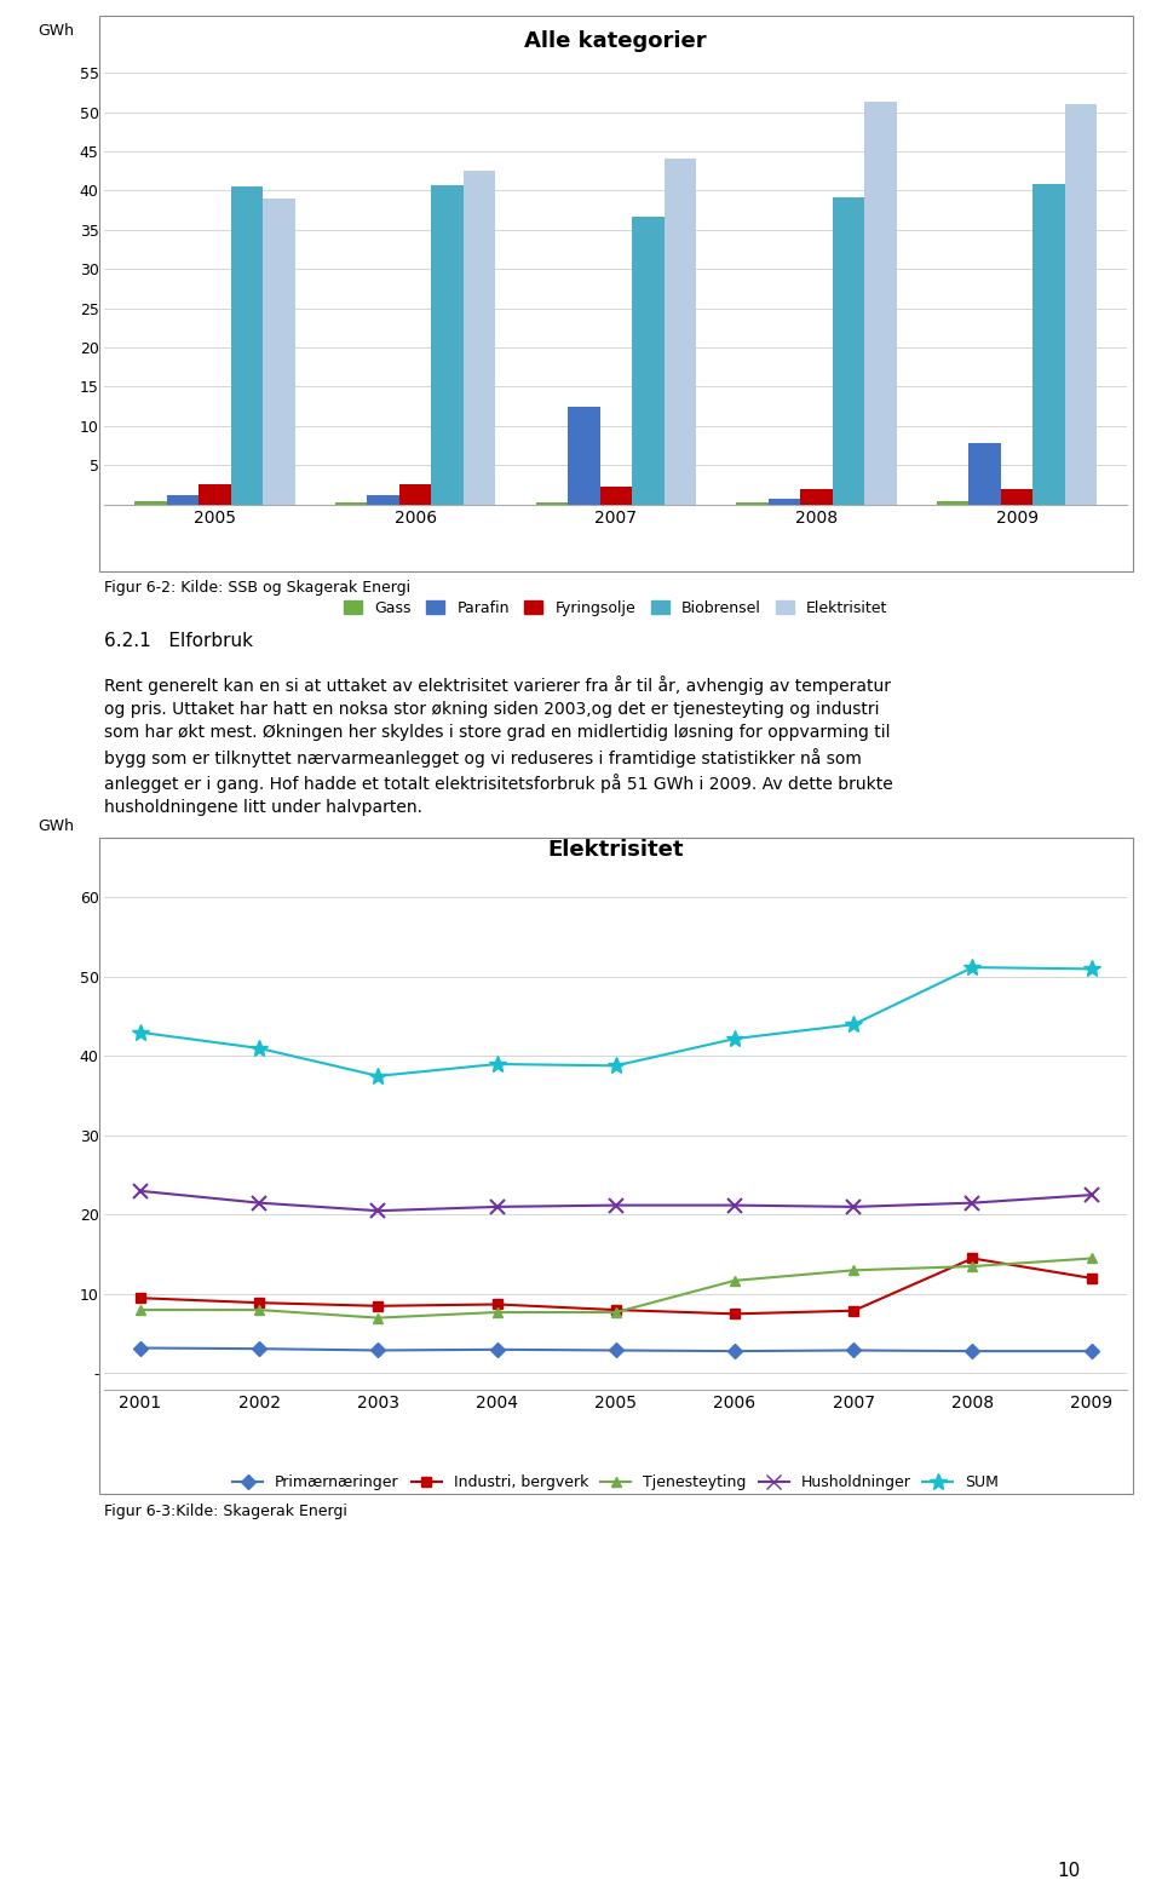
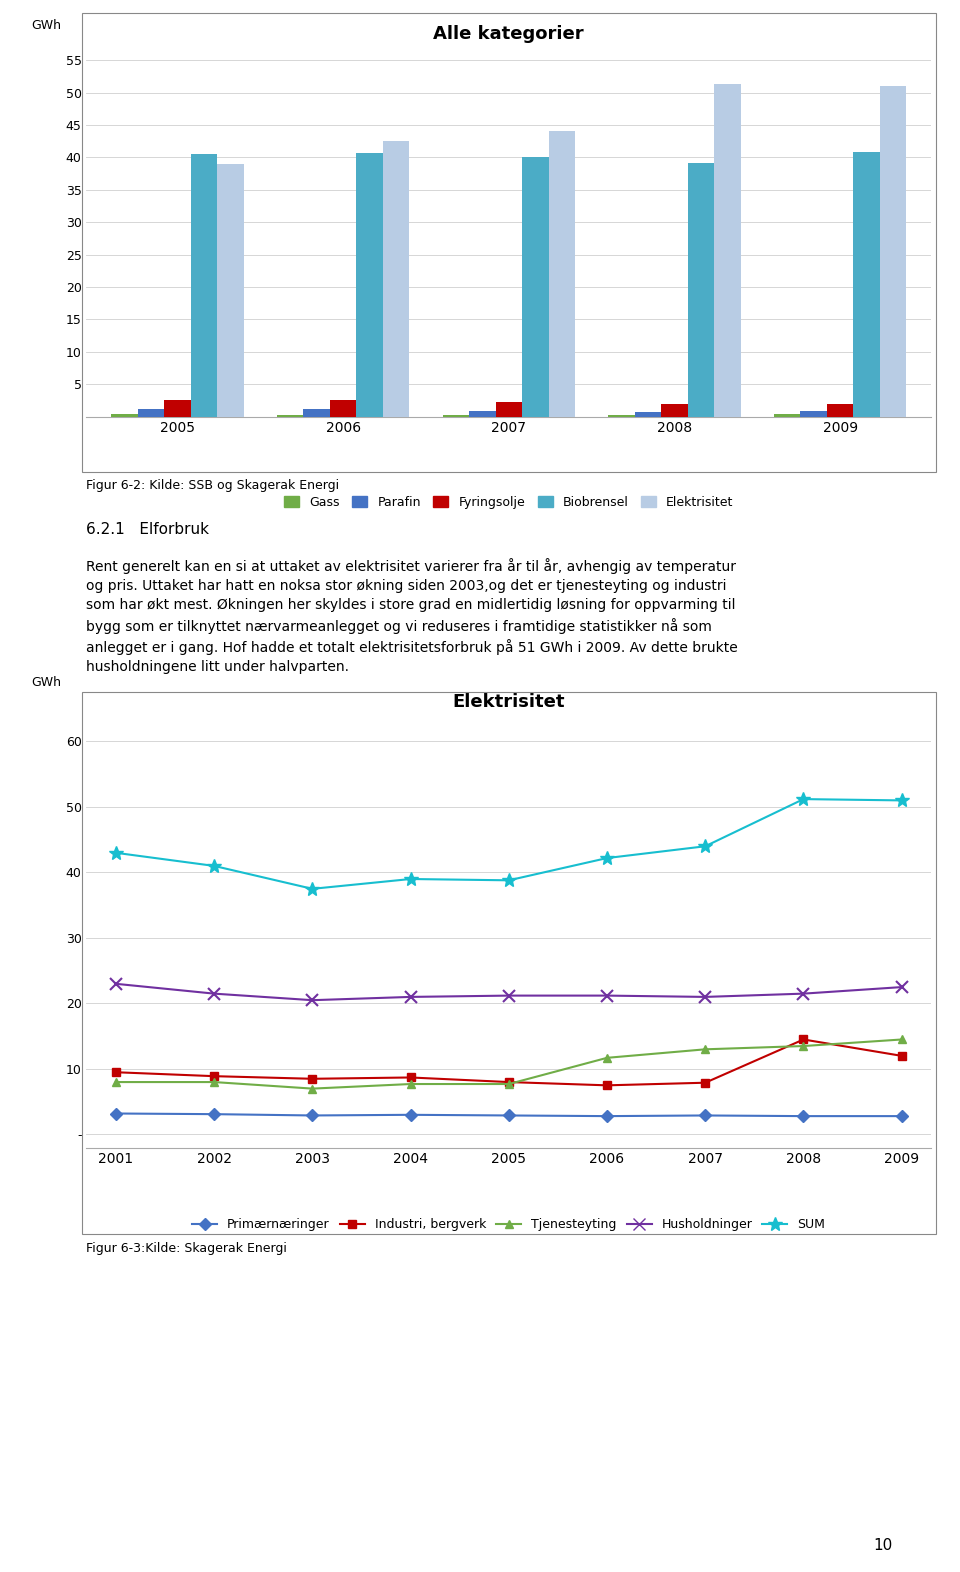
Alle kategorier/Parafin/2007: 12.4 -> 0.9
Alle kategorier/Biobrensel/2007: 36.6 -> 40.0
Alle kategorier/Parafin/2009: 7.8 -> 0.8
